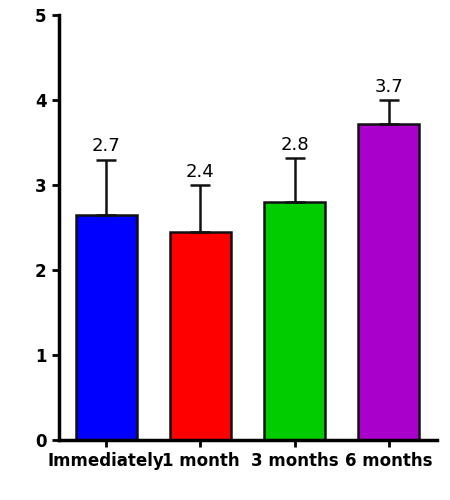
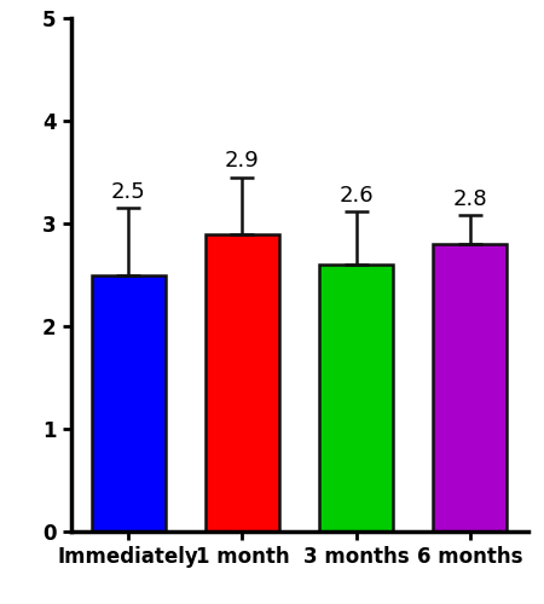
Immediately: 2.7 -> 2.5
1 month: 2.4 -> 2.9
3 months: 2.8 -> 2.6
6 months: 3.7 -> 2.8
